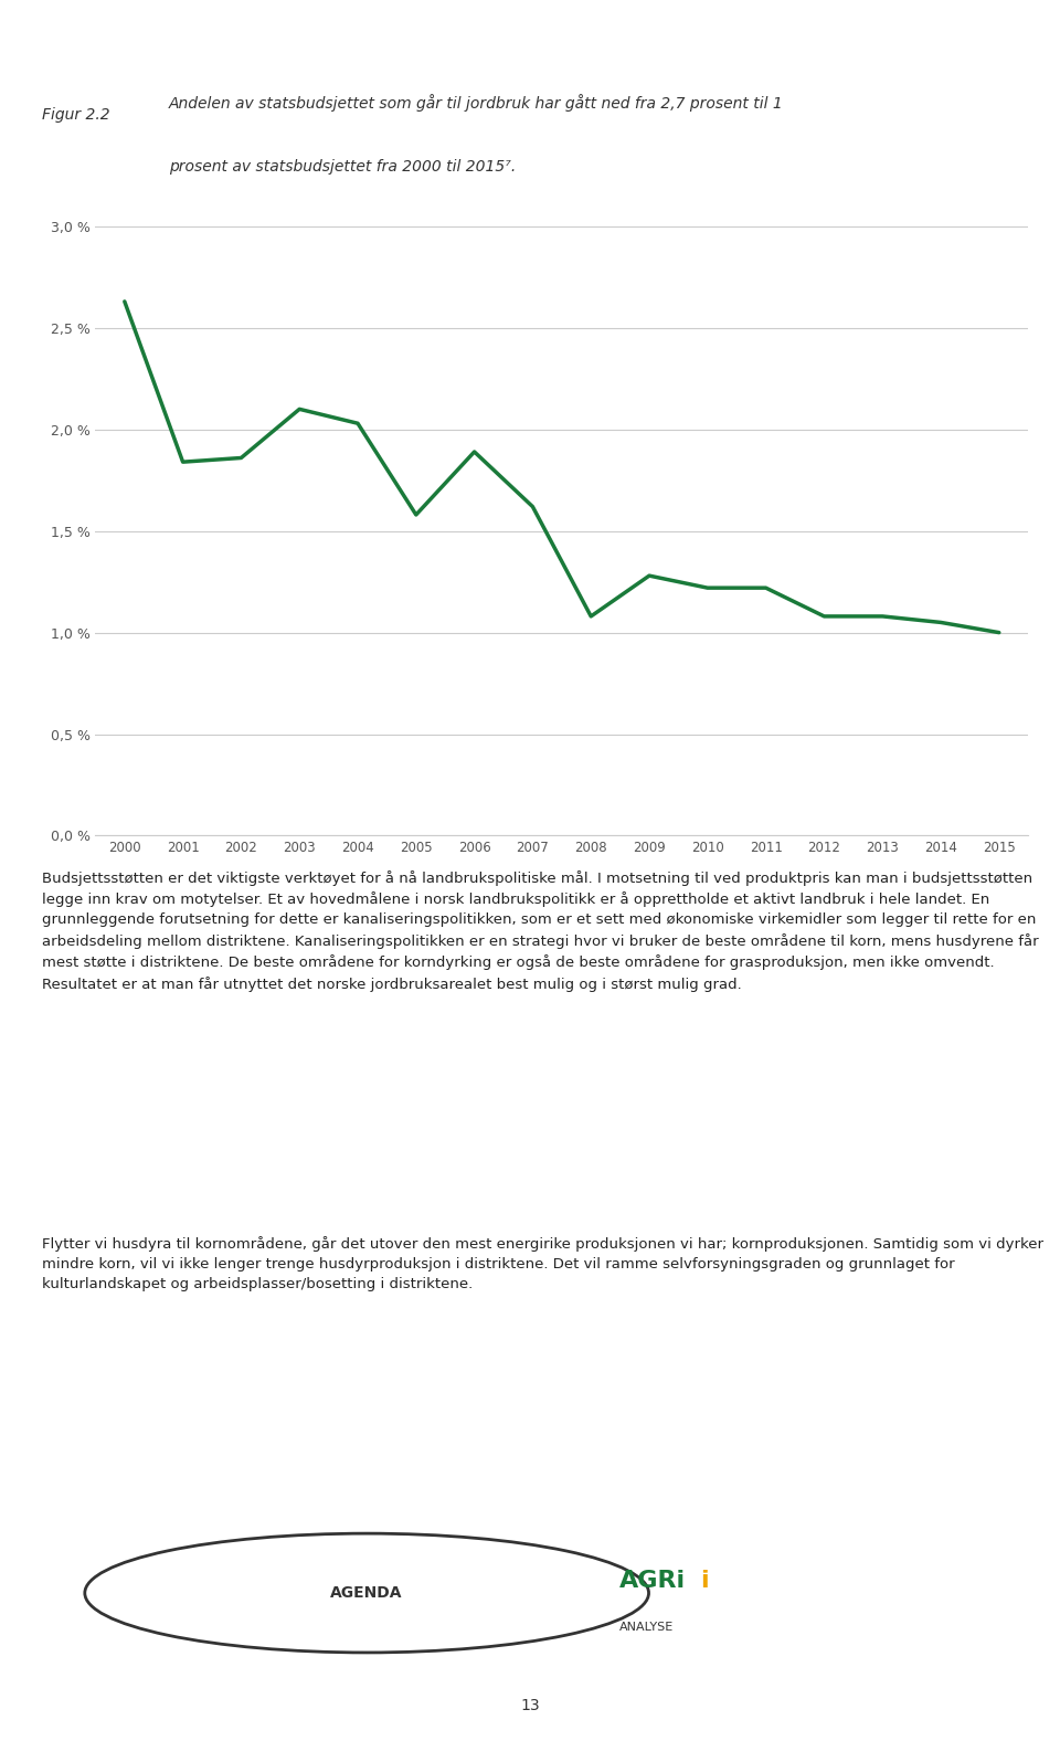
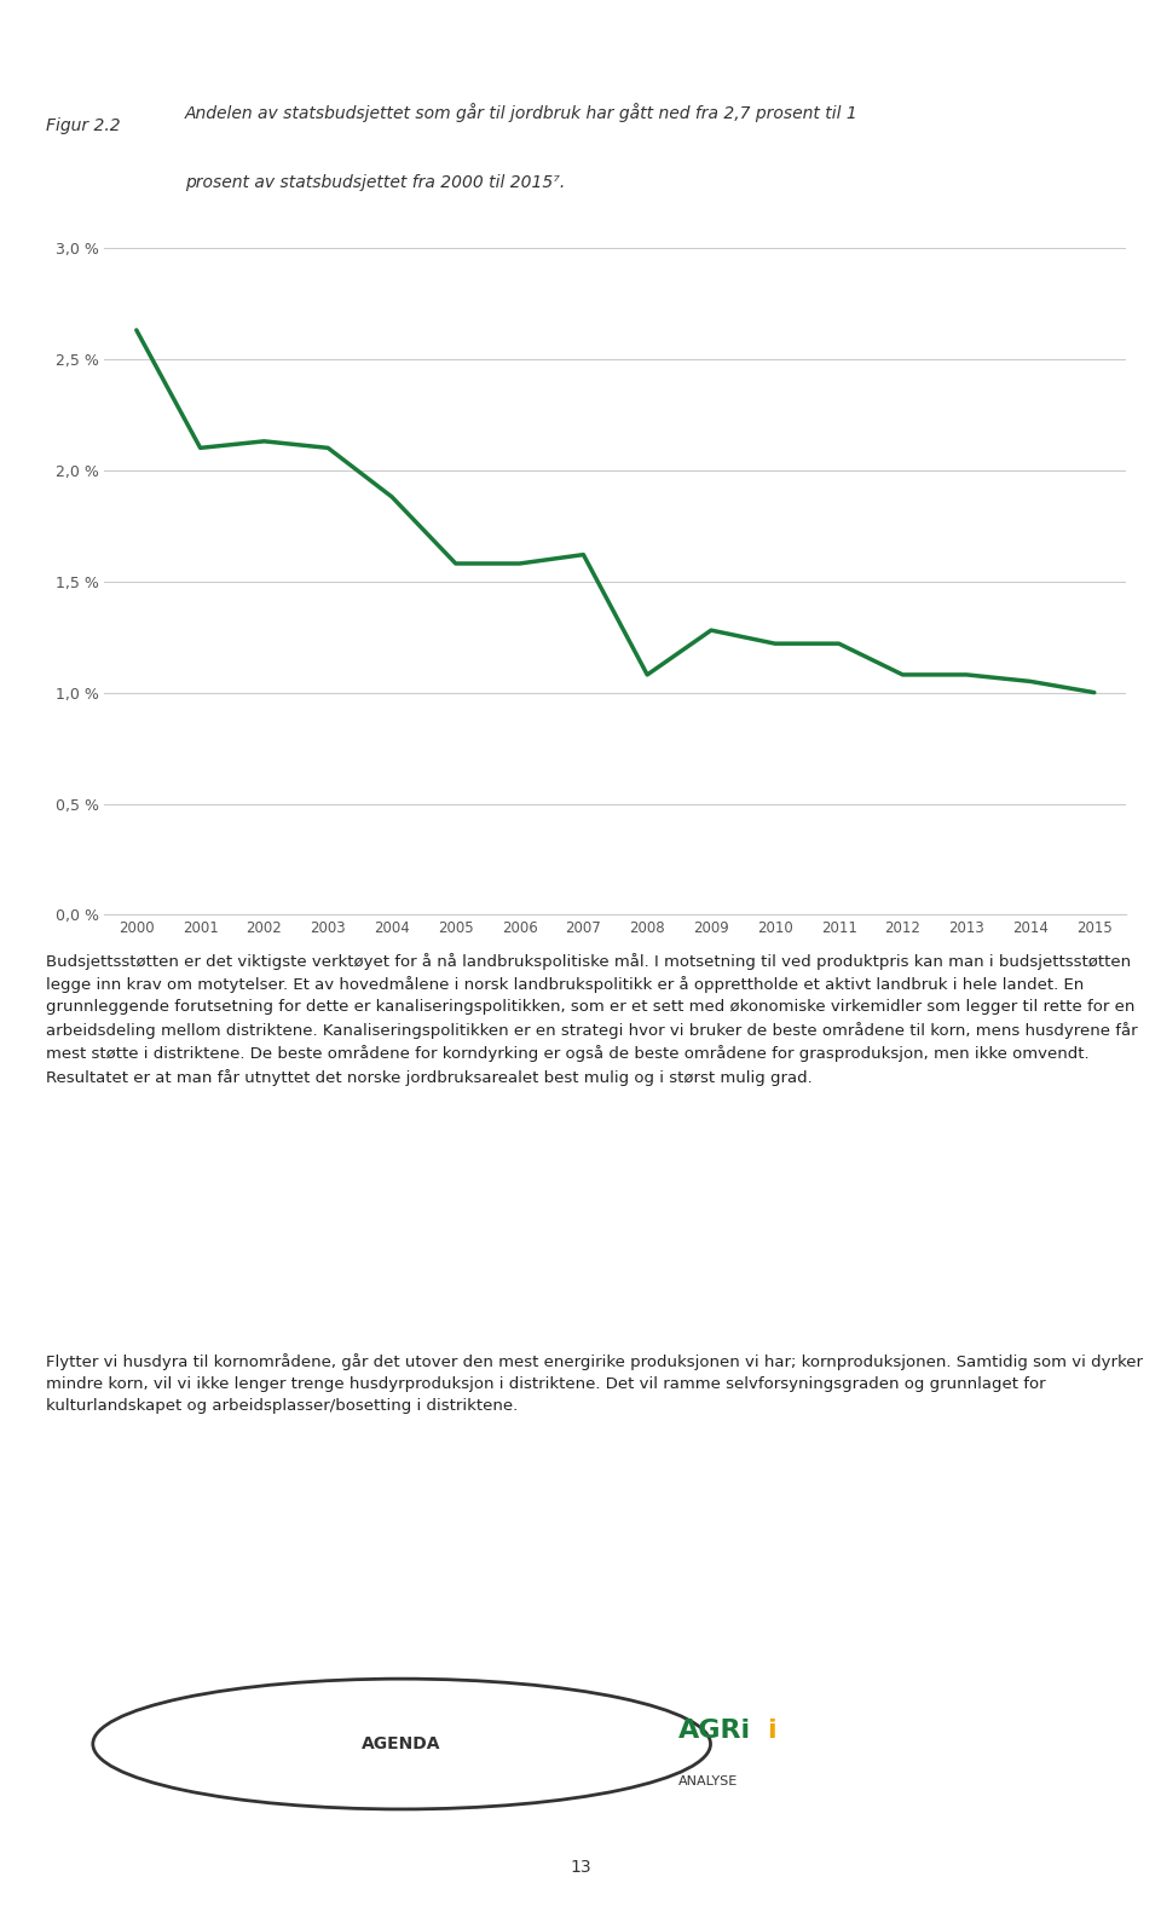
2001: 1,84 % -> 2,10 %
2002: 1,86 % -> 2,13 %
2004: 2,03 % -> 1,88 %
2006: 1,89 % -> 1,58 %
